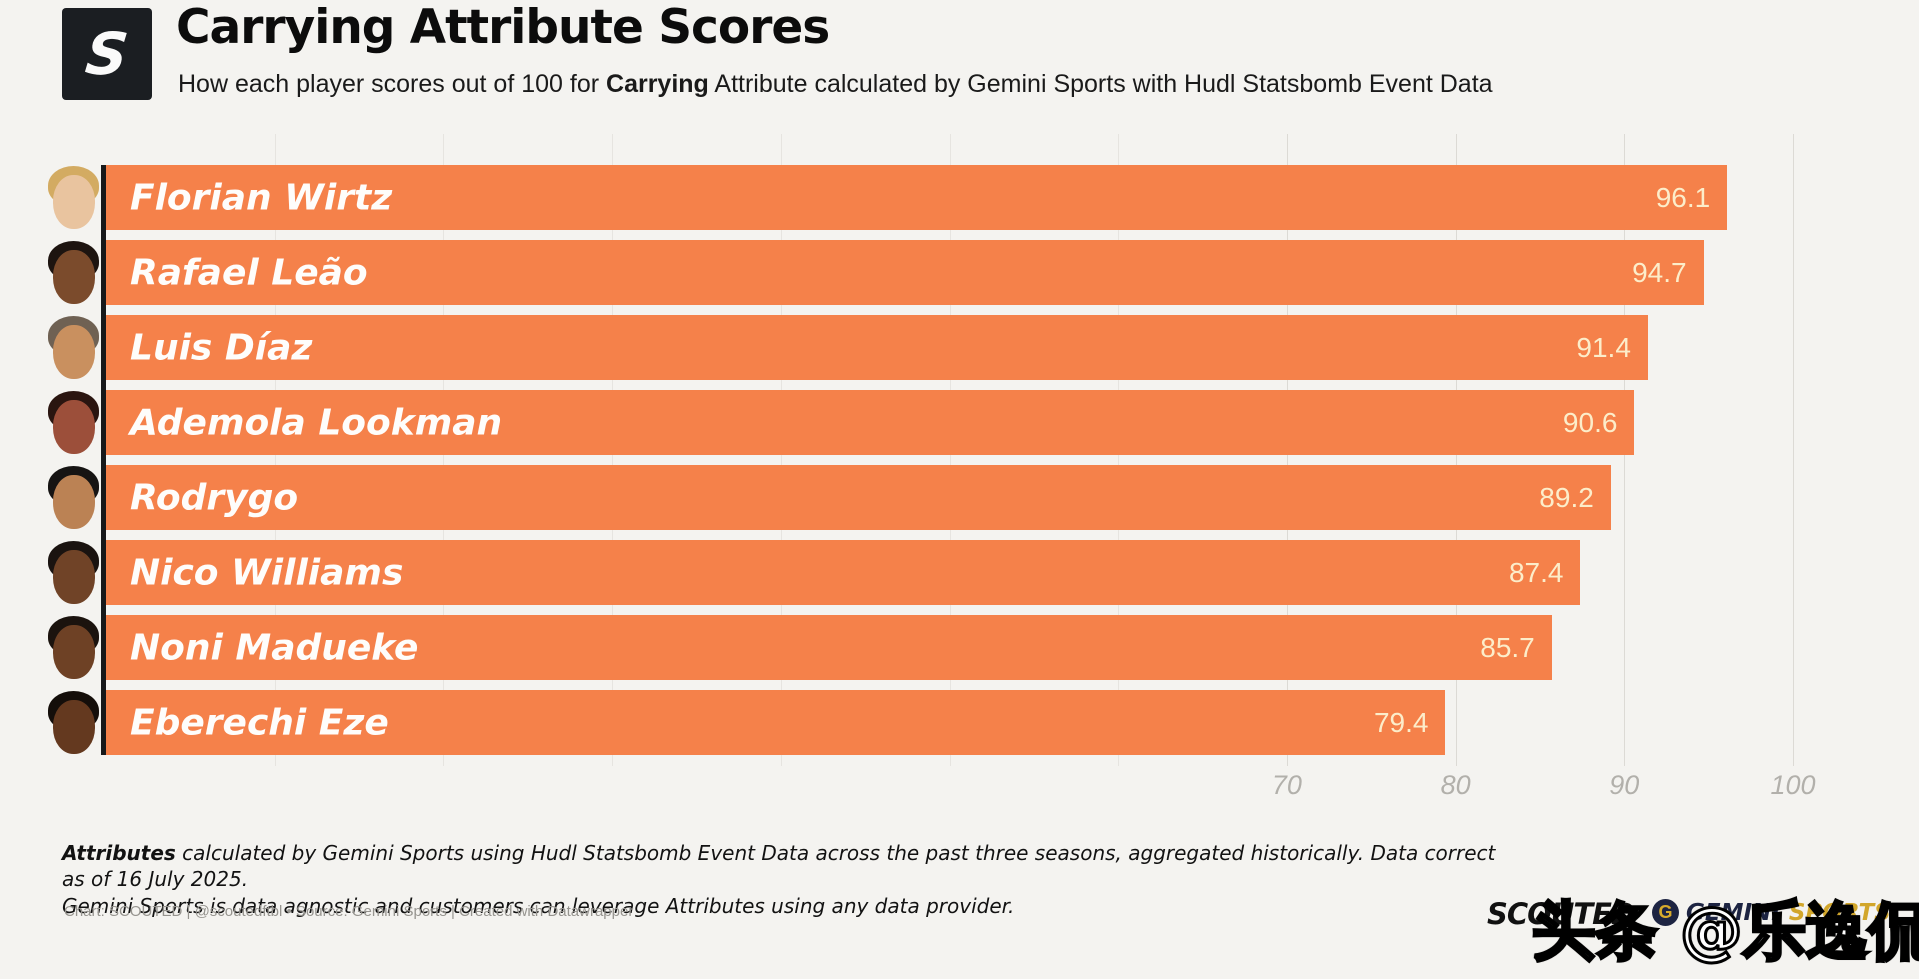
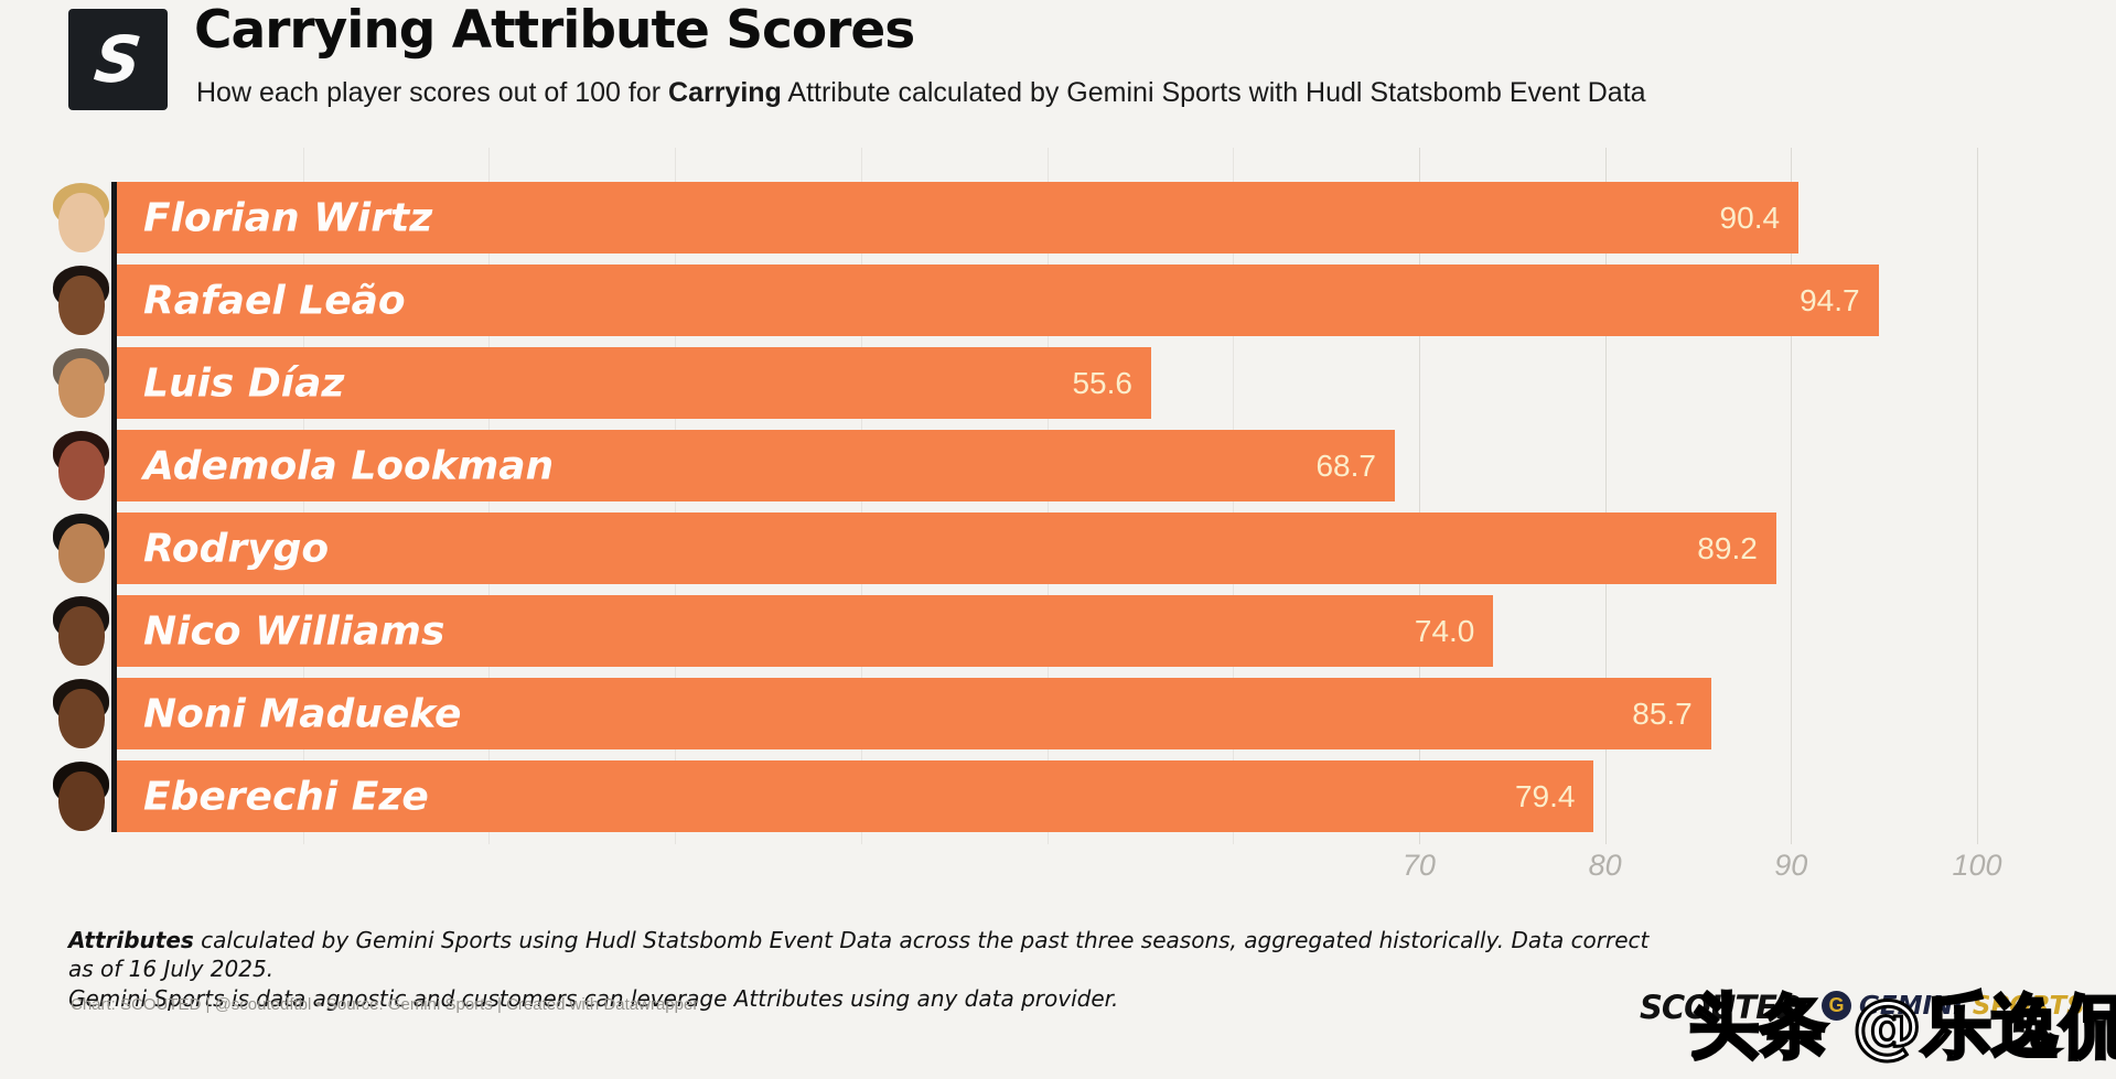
Florian Wirtz: 96.1 -> 90.4
Luis Díaz: 91.4 -> 55.6
Ademola Lookman: 90.6 -> 68.7
Nico Williams: 87.4 -> 74.0
